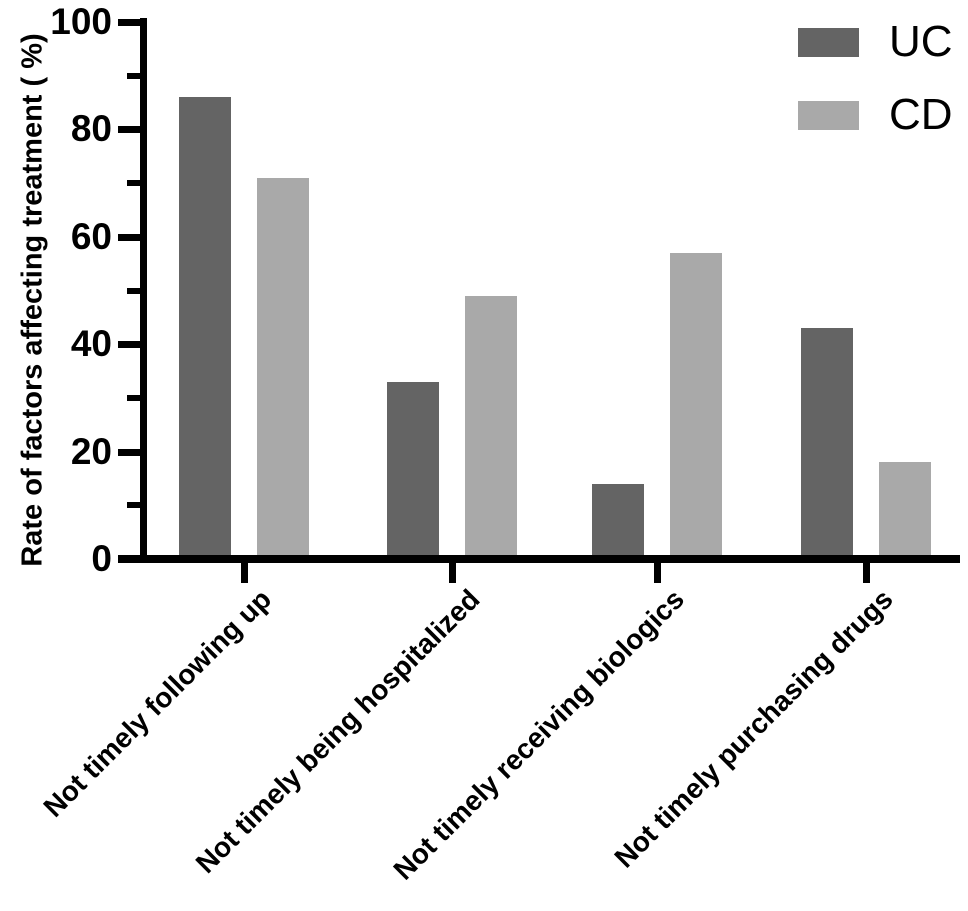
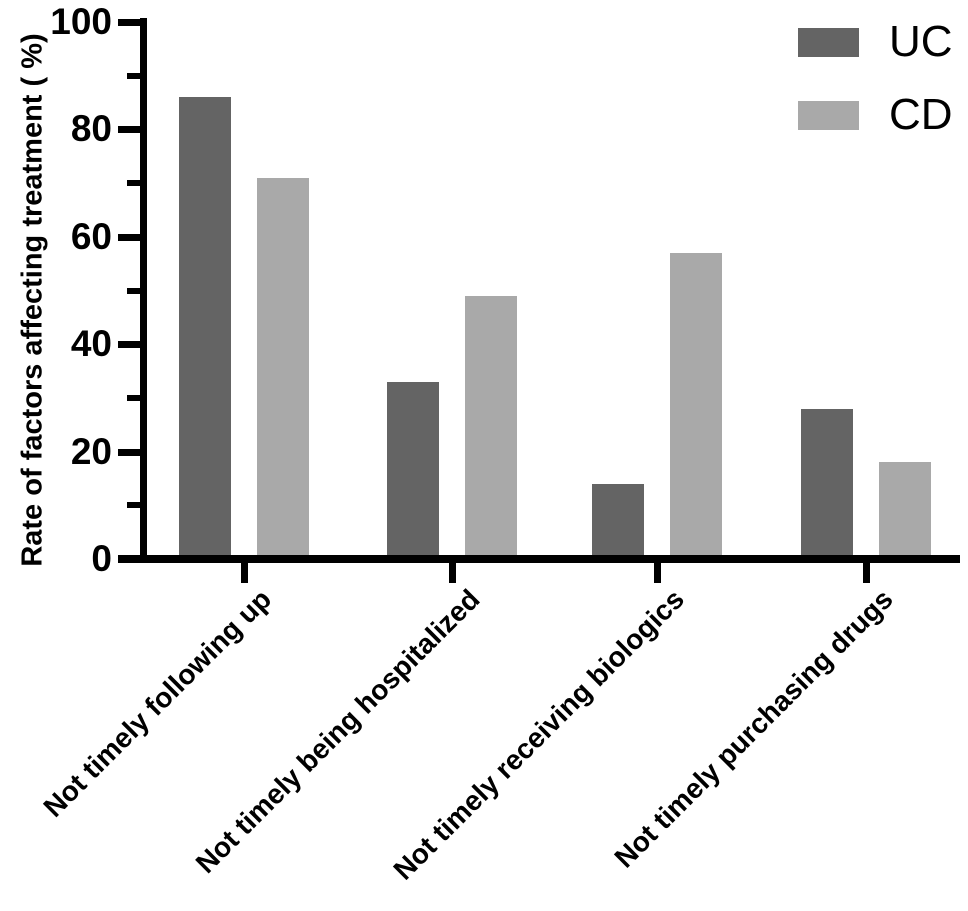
UC/Not timely purchasing drugs: 43 -> 28
